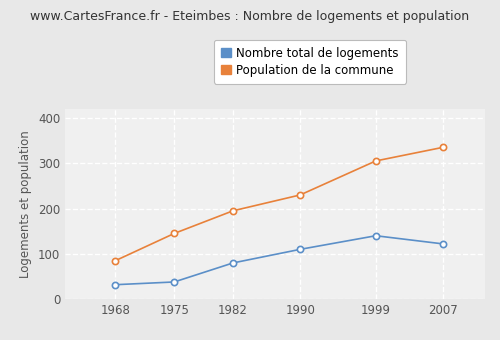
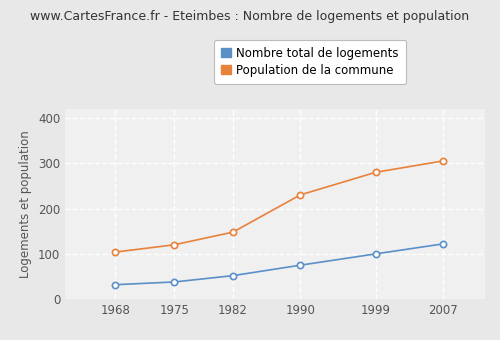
Population de la commune/1968: 85 -> 104
Population de la commune/1975: 145 -> 120
Nombre total de logements/1982: 80 -> 52
Population de la commune/1982: 195 -> 148
Nombre total de logements/1990: 110 -> 75
Nombre total de logements/1999: 140 -> 100
Population de la commune/1999: 305 -> 280
Population de la commune/2007: 335 -> 305
